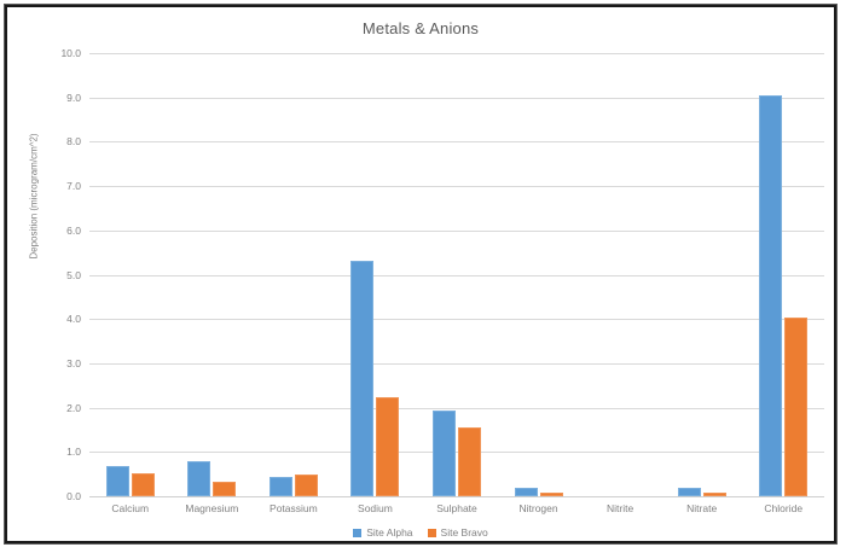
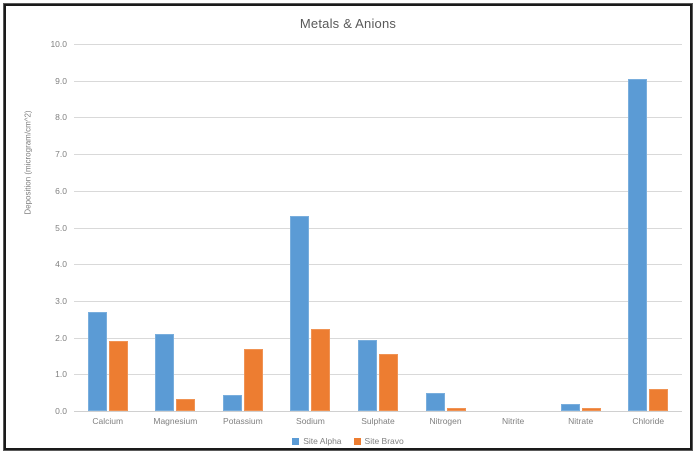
Site Alpha/Calcium: 0.7 -> 2.7
Site Bravo/Calcium: 0.5 -> 1.9
Site Alpha/Magnesium: 0.8 -> 2.1
Site Bravo/Potassium: 0.5 -> 1.7
Site Alpha/Nitrogen: 0.2 -> 0.5
Site Bravo/Chloride: 4.0 -> 0.6
